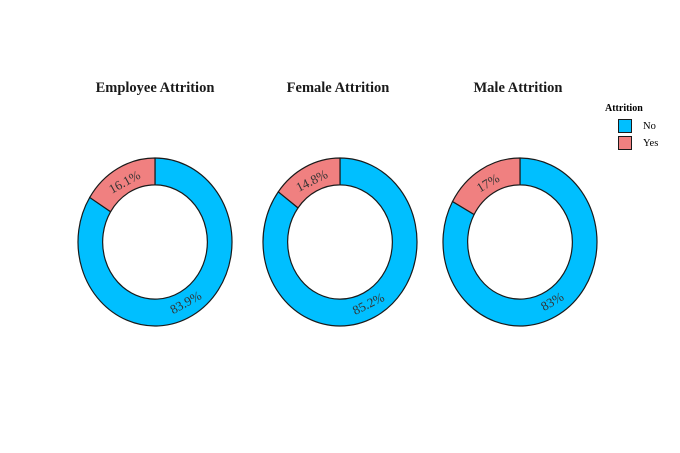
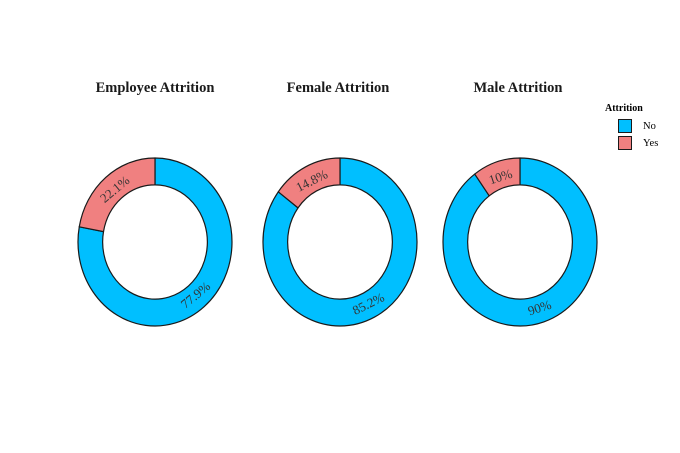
Employee Attrition/No: 83.9% -> 77.9%
Employee Attrition/Yes: 16.1% -> 22.1%
Male Attrition/No: 83% -> 90%
Male Attrition/Yes: 17% -> 10%
